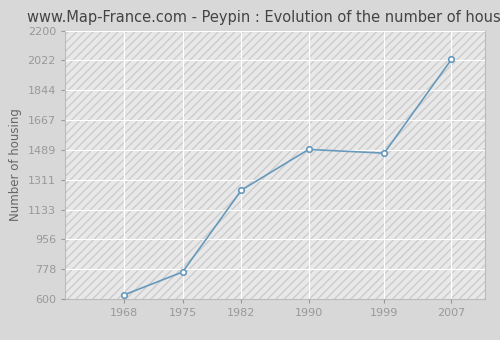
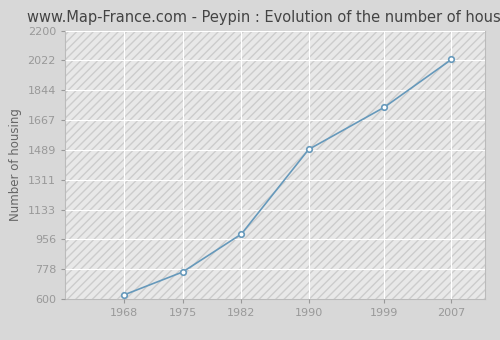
1982: 1250 -> 990
1999: 1470 -> 1740
